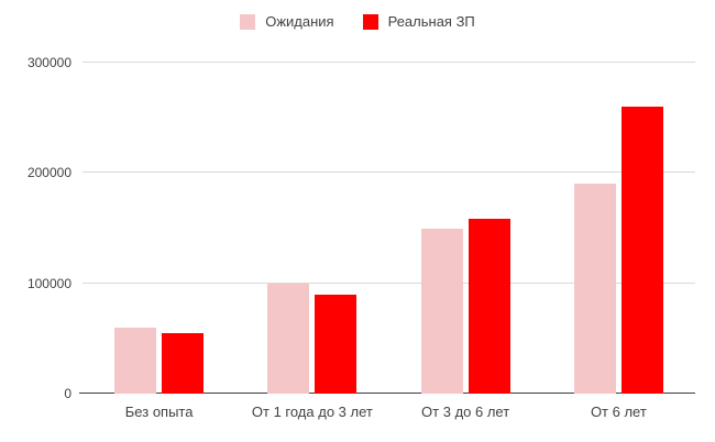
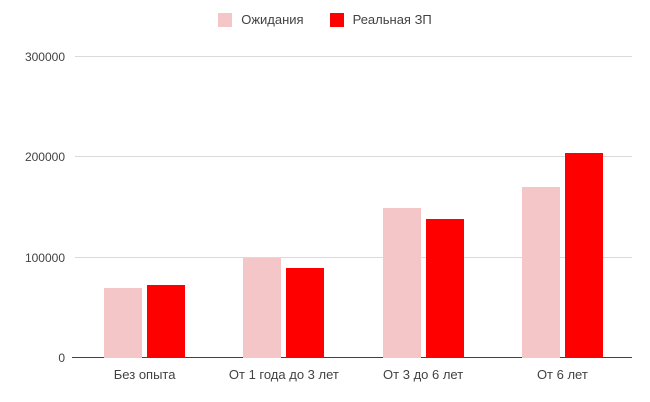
Ожидания/Без опыта: 60000 -> 70000
Реальная ЗП/Без опыта: 55000 -> 73000
Реальная ЗП/От 3 до 6 лет: 158000 -> 139000
Ожидания/От 6 лет: 190000 -> 170000
Реальная ЗП/От 6 лет: 260000 -> 204000
